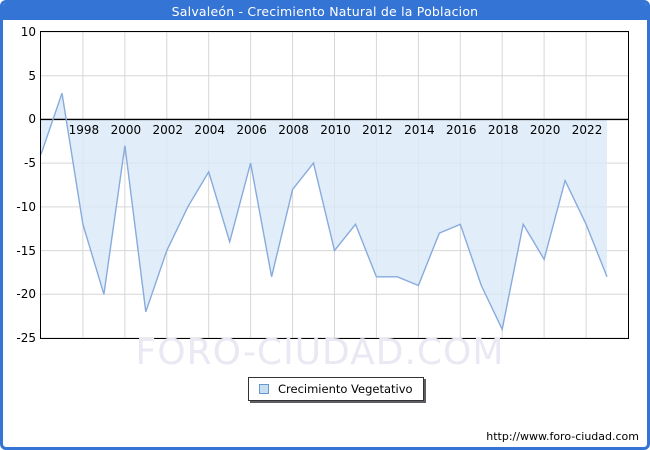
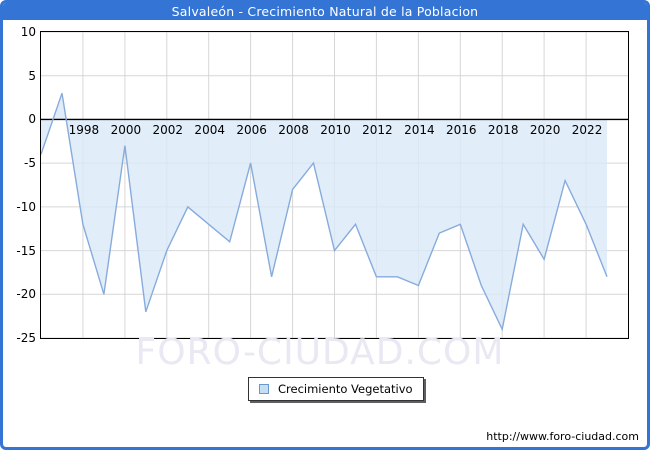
2004: -6 -> -12
